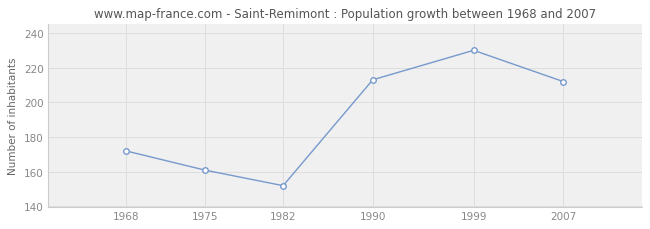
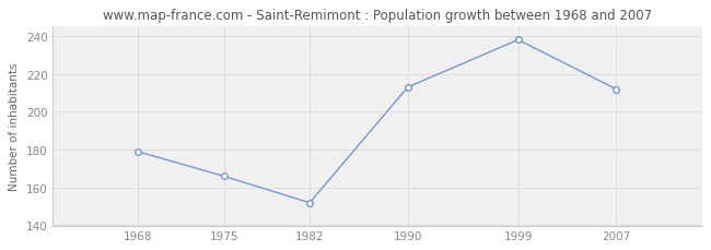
1968: 172 -> 179
1975: 161 -> 166
1999: 230 -> 238
